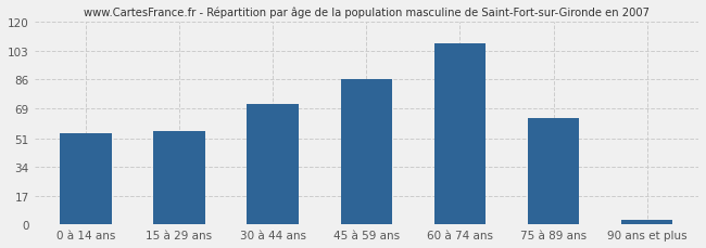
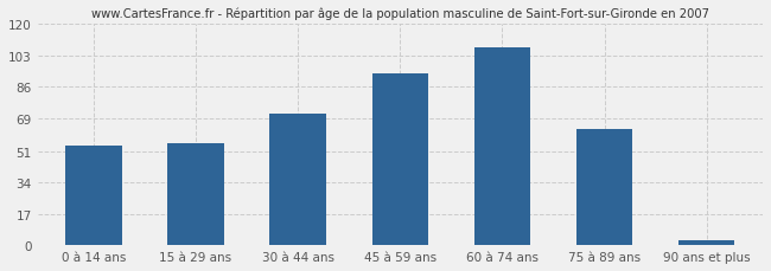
45 à 59 ans: 86 -> 93
